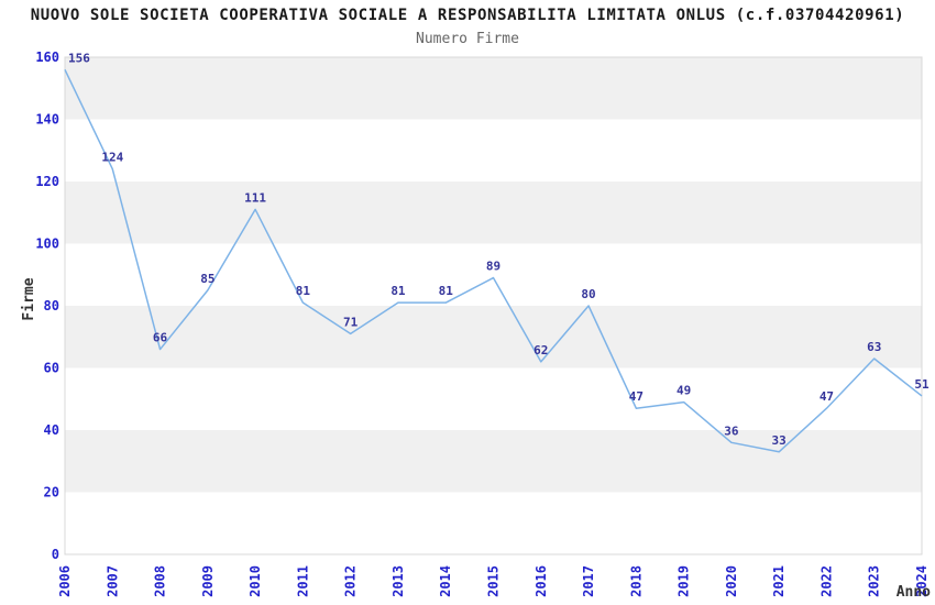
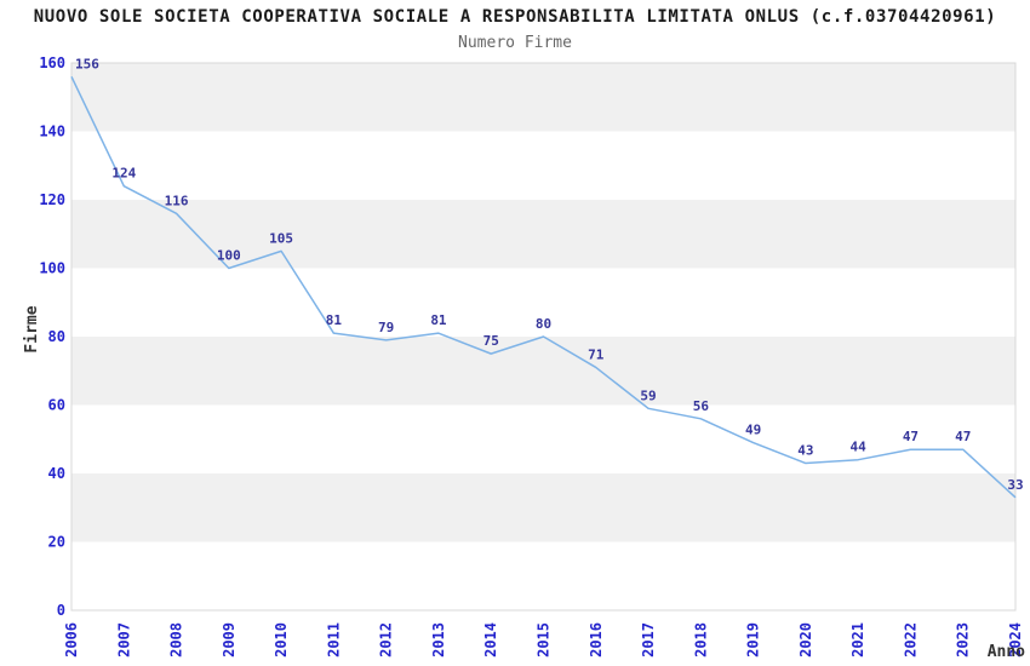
2008: 66 -> 116
2009: 85 -> 100
2010: 111 -> 105
2012: 71 -> 79
2014: 81 -> 75
2015: 89 -> 80
2016: 62 -> 71
2017: 80 -> 59
2018: 47 -> 56
2020: 36 -> 43
2021: 33 -> 44
2023: 63 -> 47
2024: 51 -> 33
